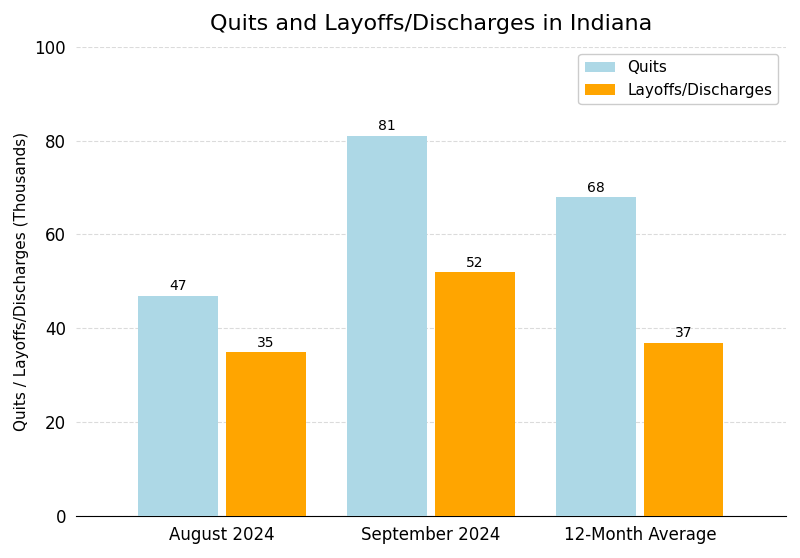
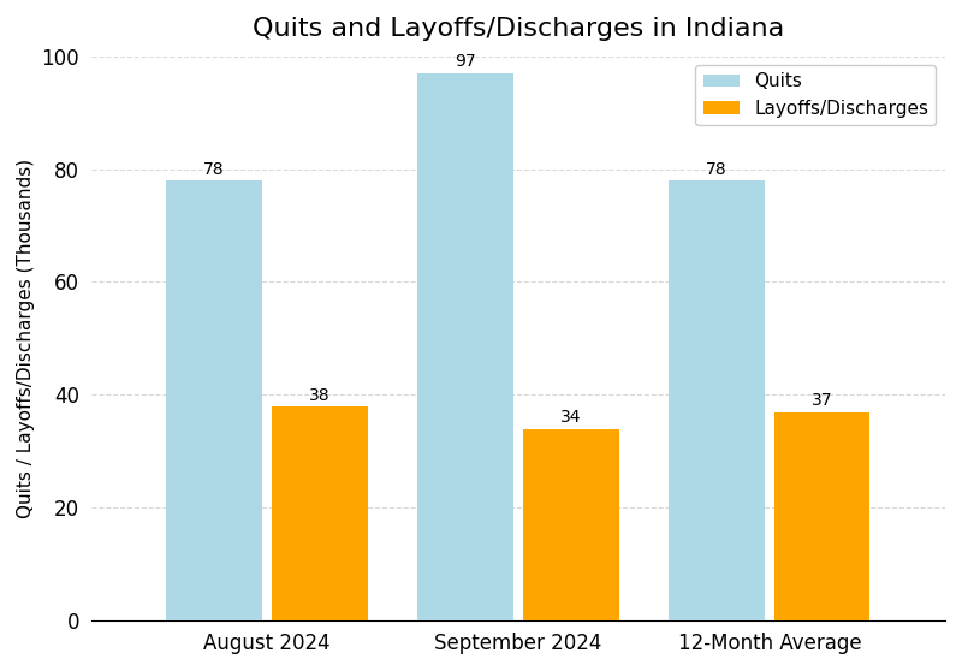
Quits/August 2024: 47 -> 78
Layoffs/Discharges/August 2024: 35 -> 38
Quits/September 2024: 81 -> 97
Layoffs/Discharges/September 2024: 52 -> 34
Quits/12-Month Average: 68 -> 78
